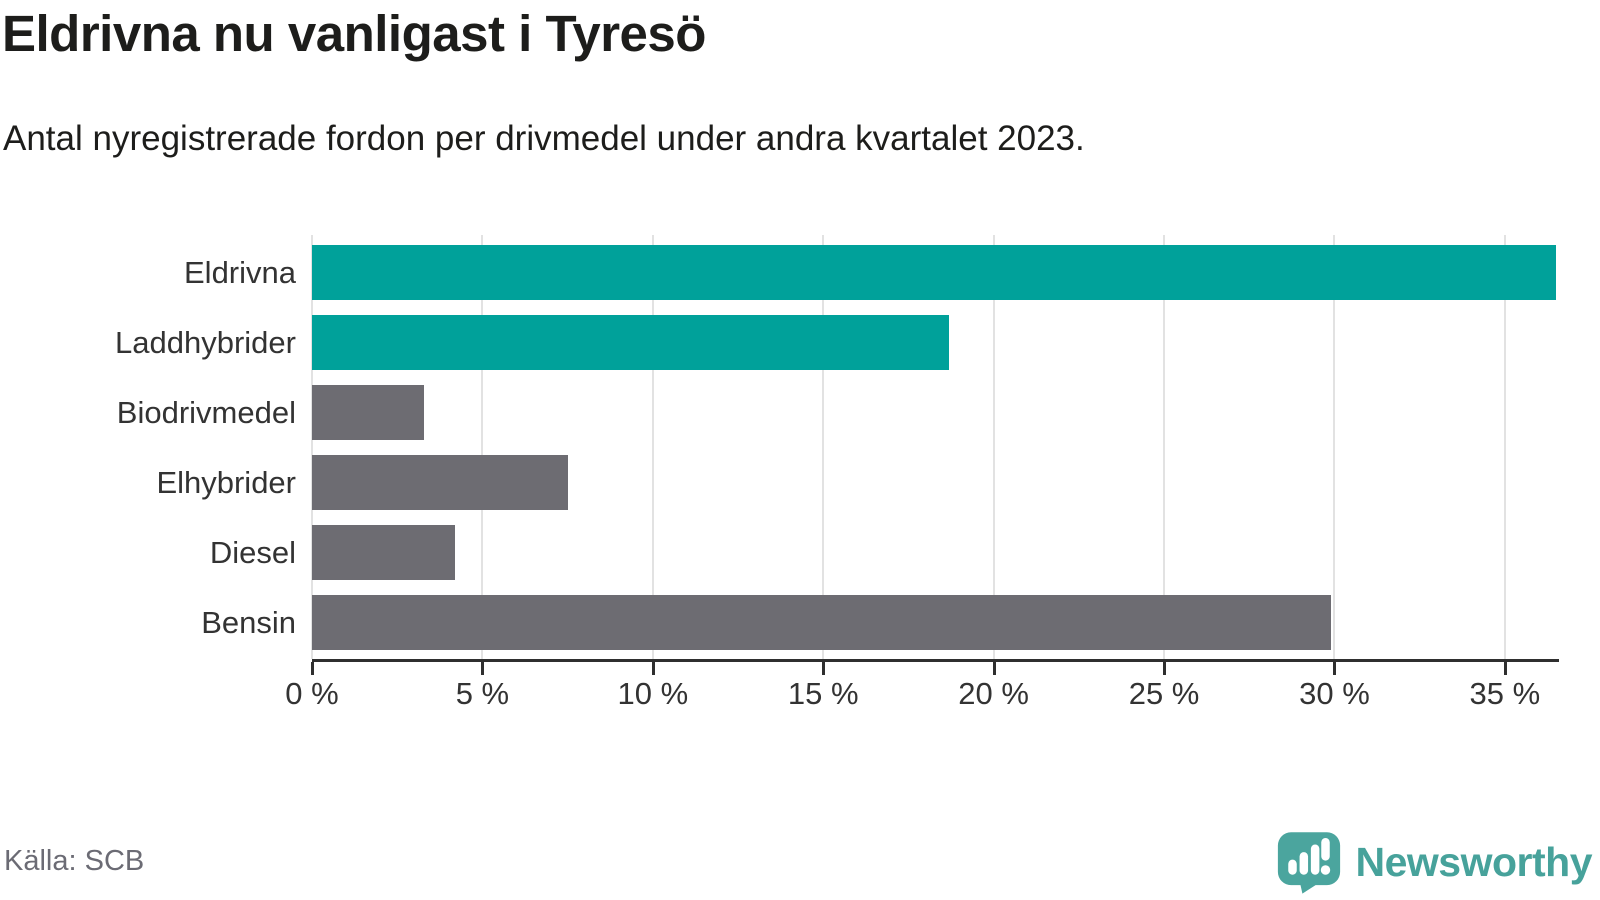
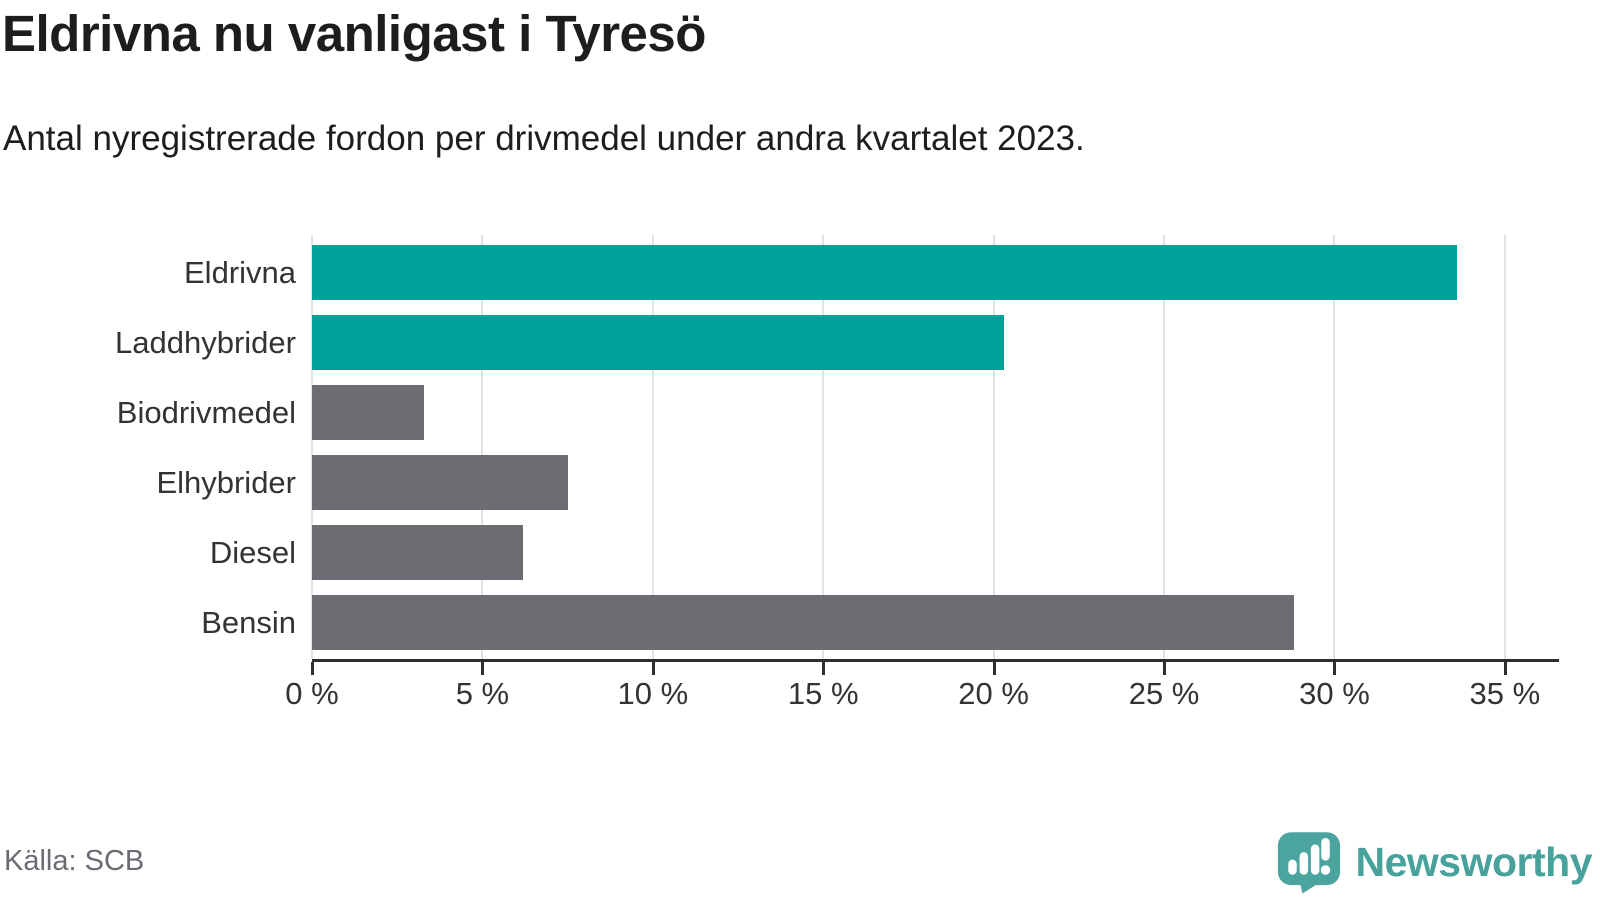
Eldrivna: 36.5% -> 33.6%
Laddhybrider: 18.7% -> 20.3%
Diesel: 4.2% -> 6.2%
Bensin: 29.9% -> 28.8%
